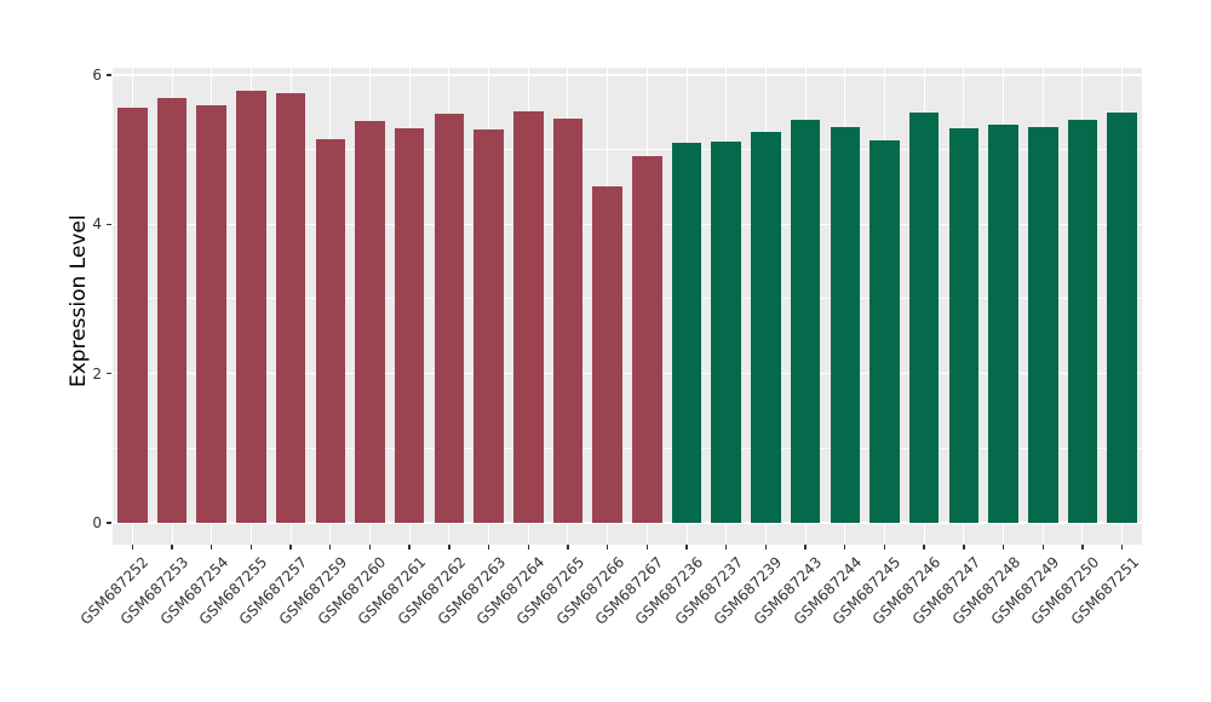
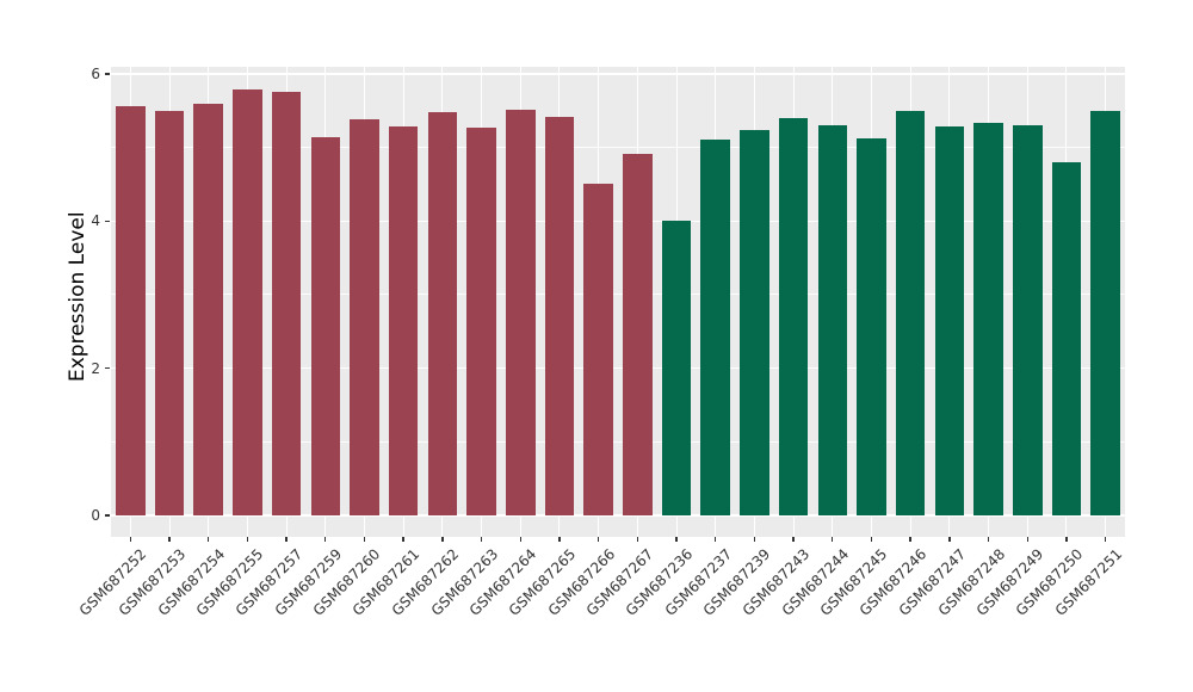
GSM687253: 5.7 -> 5.5
GSM687236: 5.1 -> 4.0
GSM687250: 5.4 -> 4.8
